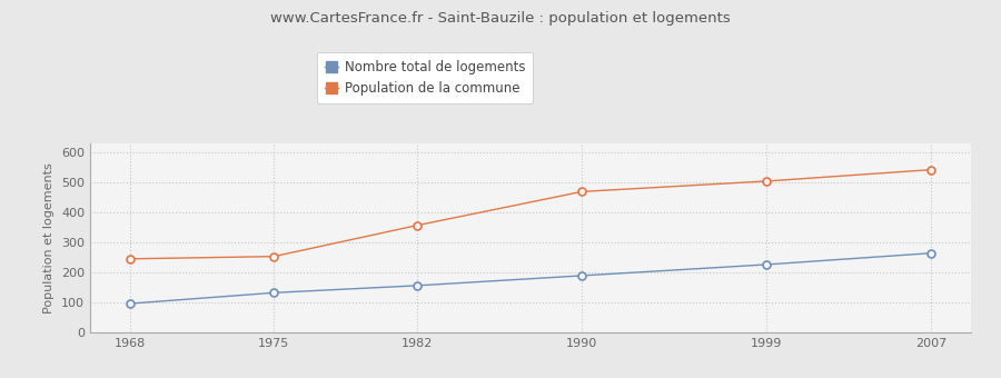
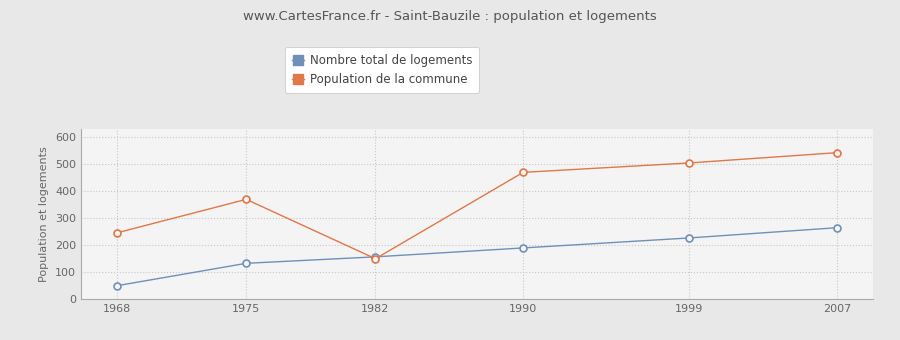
Nombre total de logements/1968: 97 -> 50
Population de la commune/1975: 254 -> 370
Population de la commune/1982: 358 -> 150
